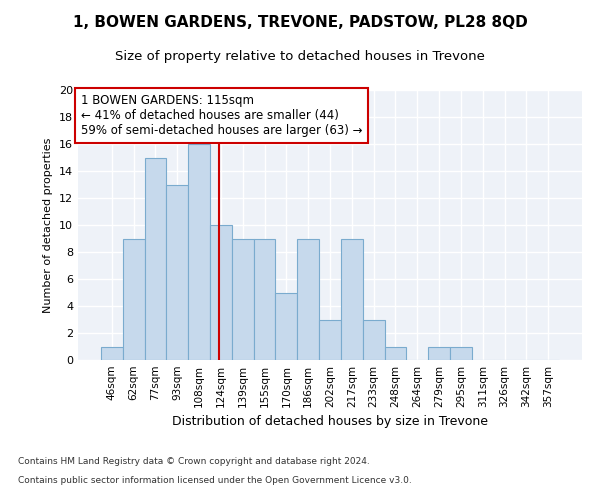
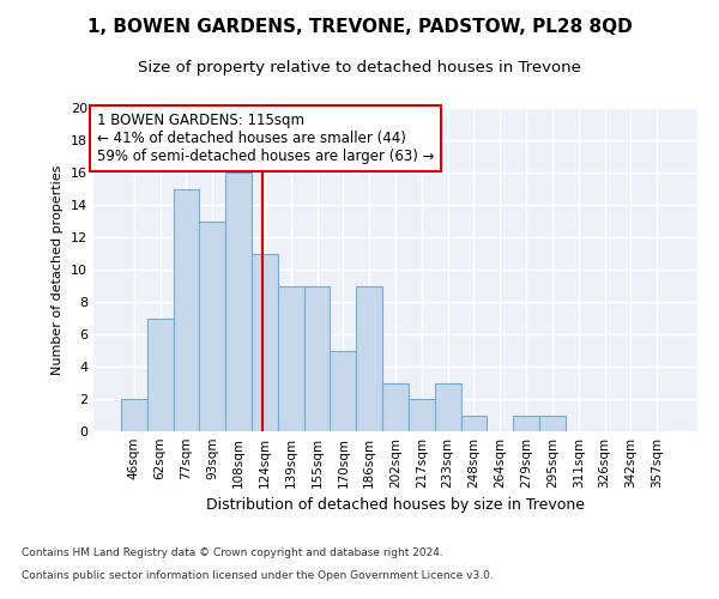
46sqm: 1 -> 2
62sqm: 9 -> 7
124sqm: 10 -> 11
217sqm: 9 -> 2
